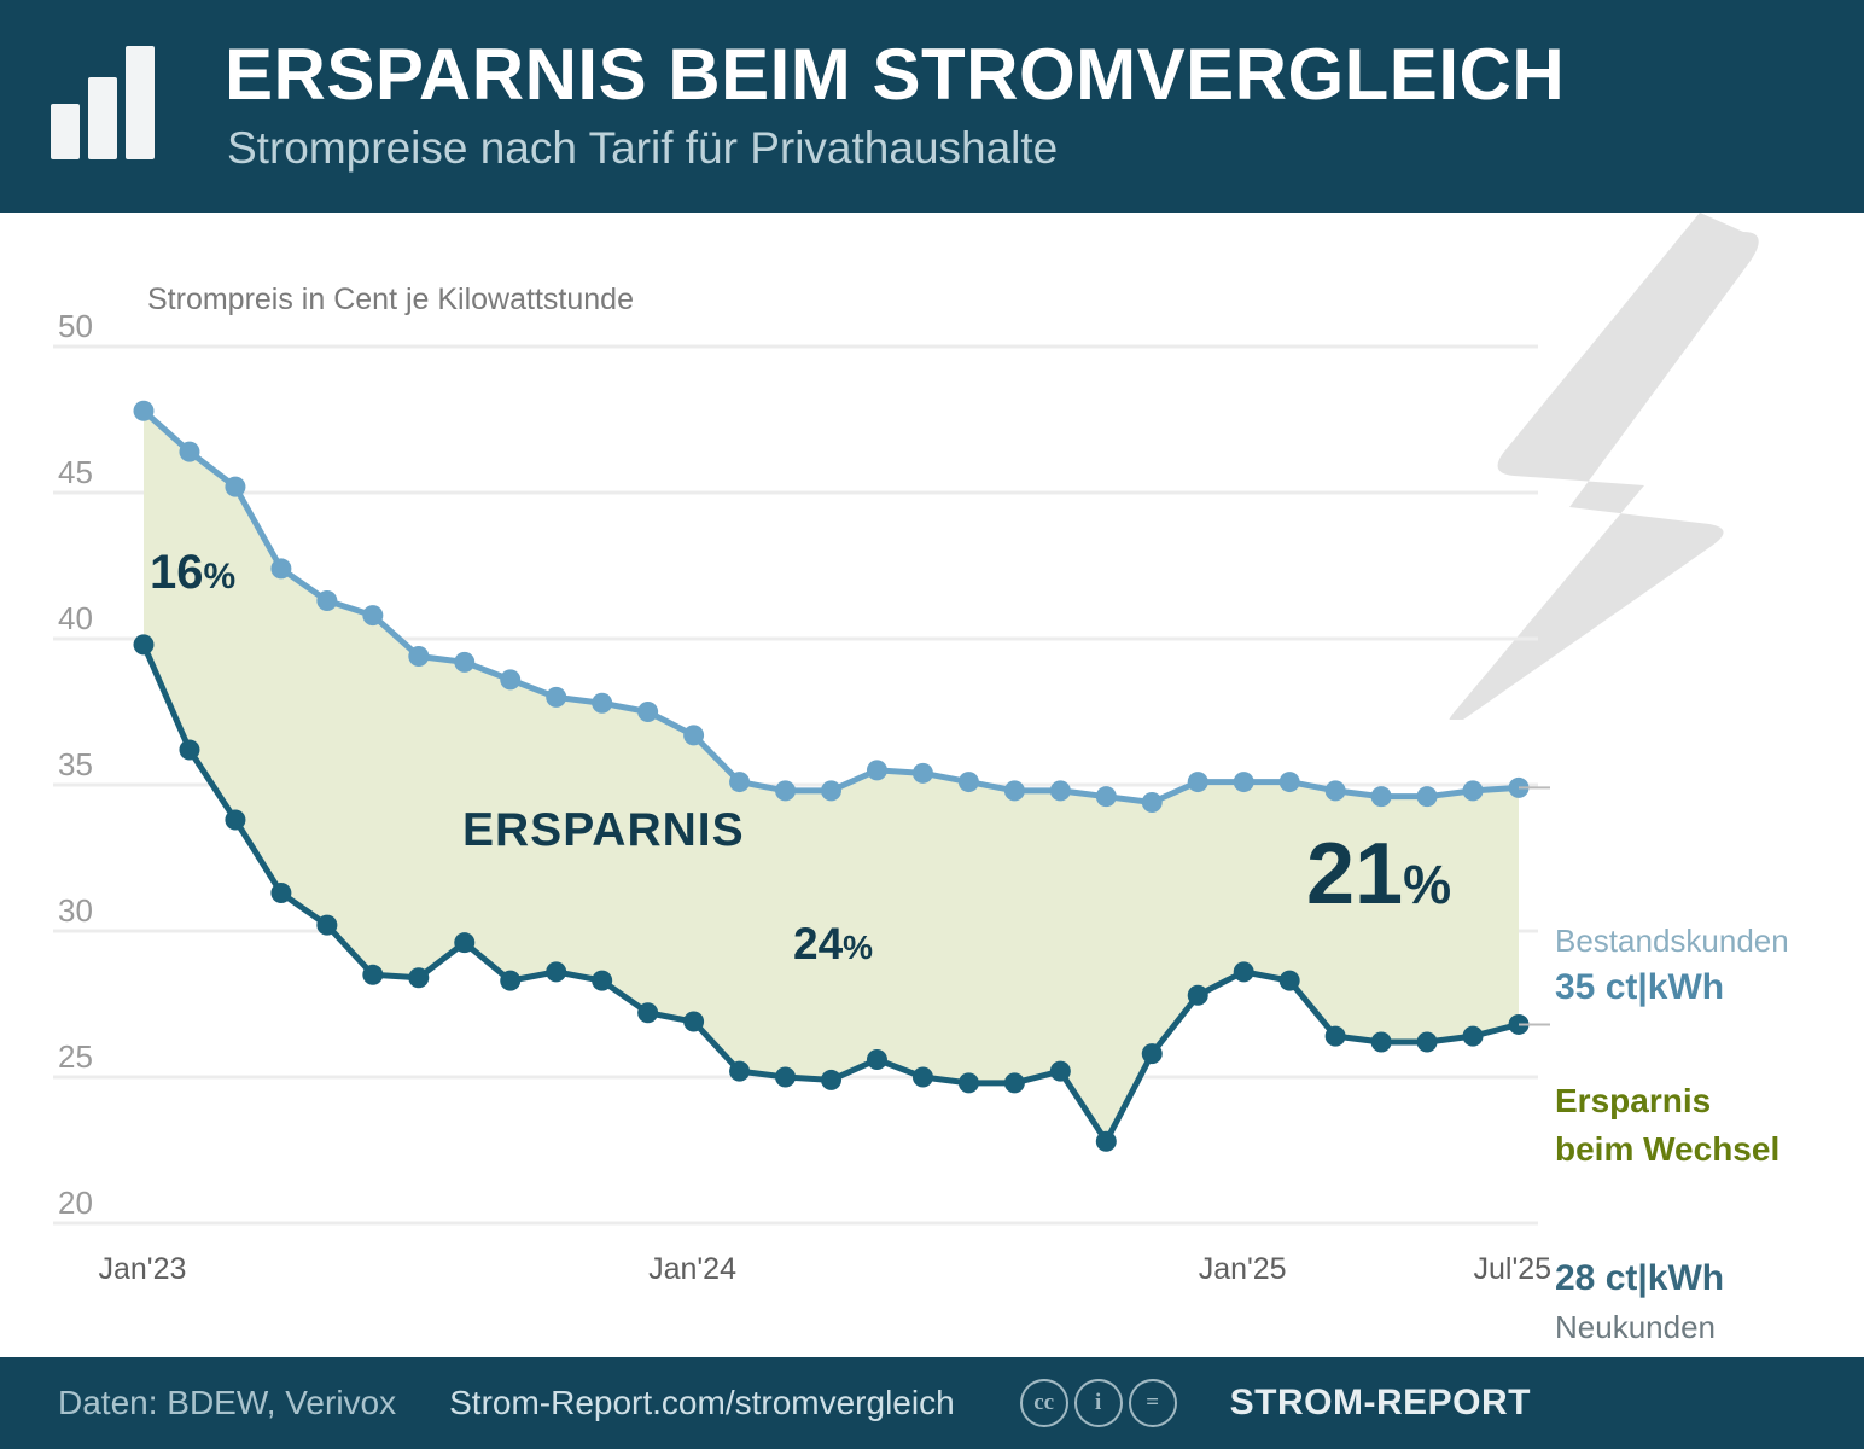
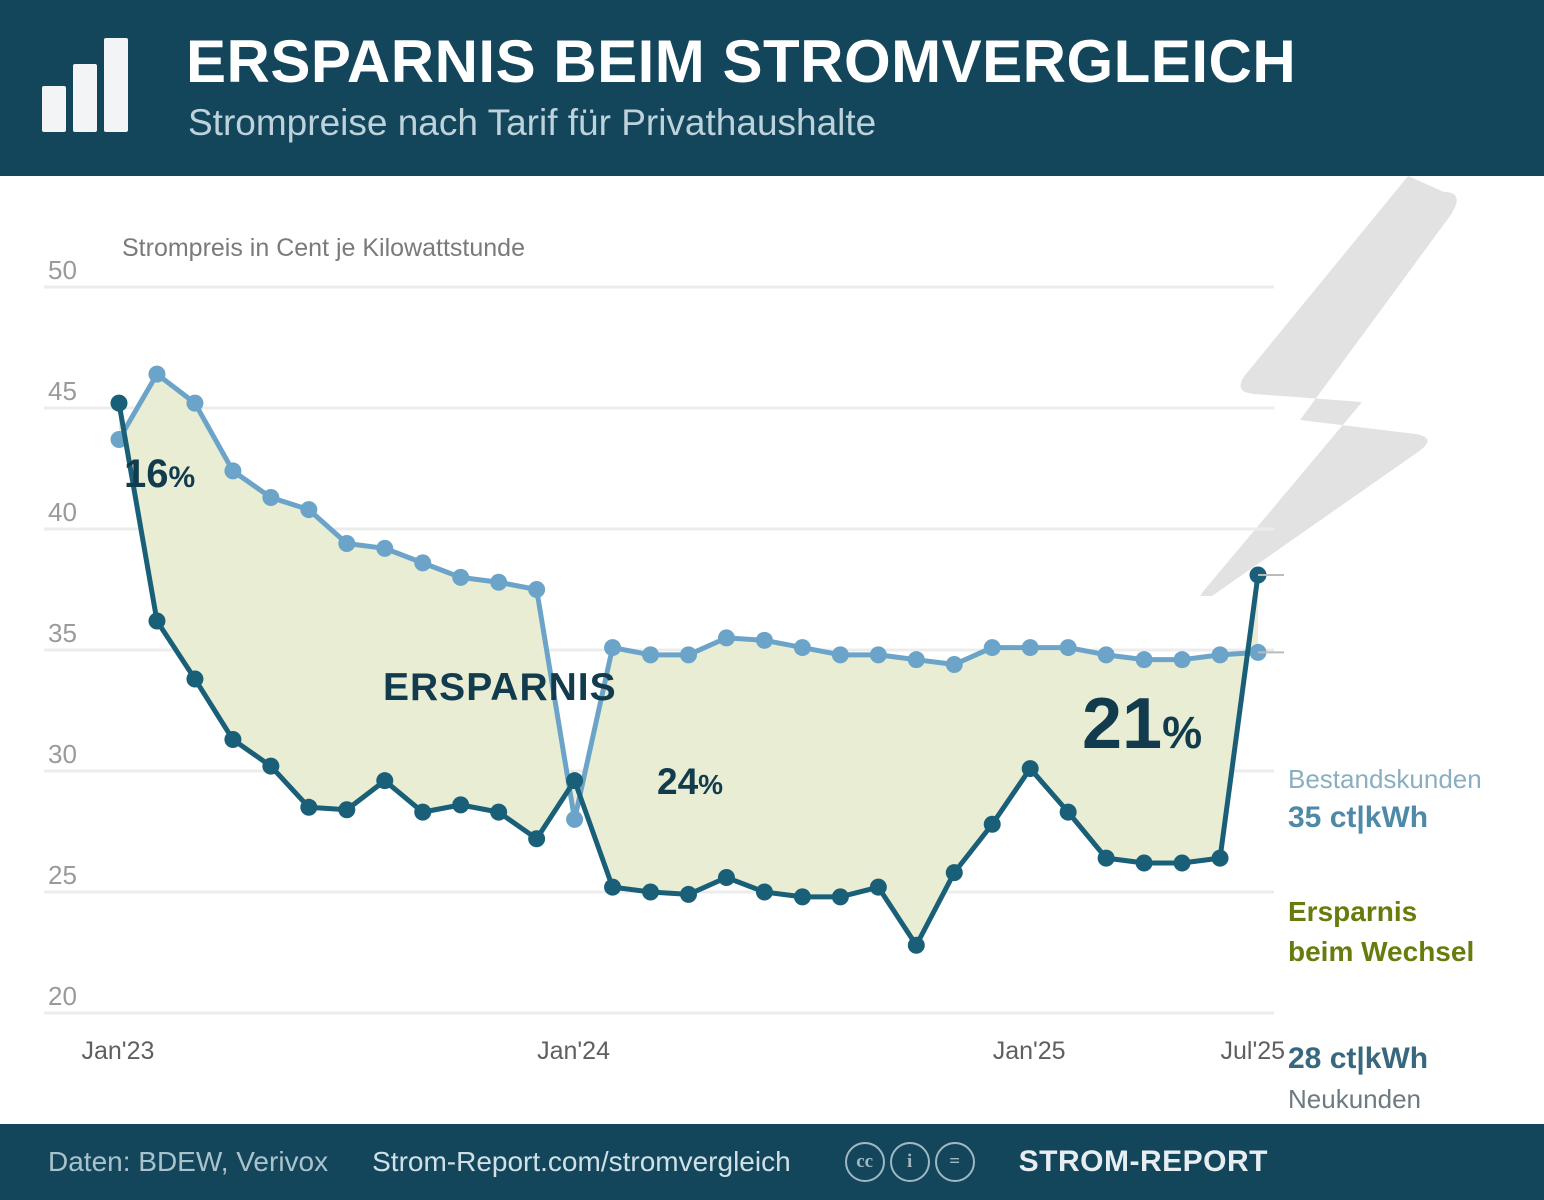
Bestandskunden/Jan'23: 47.8 -> 43.7
Neukunden/Jan'23: 39.8 -> 45.2
Bestandskunden/Jan'24: 36.7 -> 28.0
Neukunden/Jan'24: 26.9 -> 29.6
Neukunden/Jan'25: 28.6 -> 30.1
Neukunden/Jul'25: 26.8 -> 38.1
